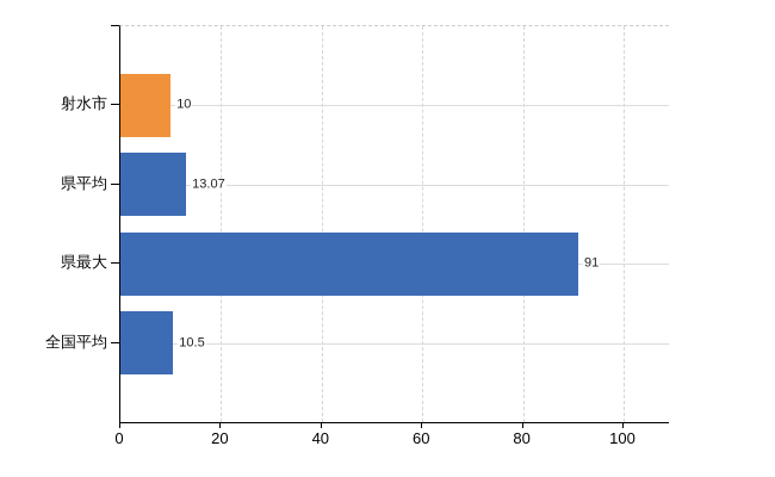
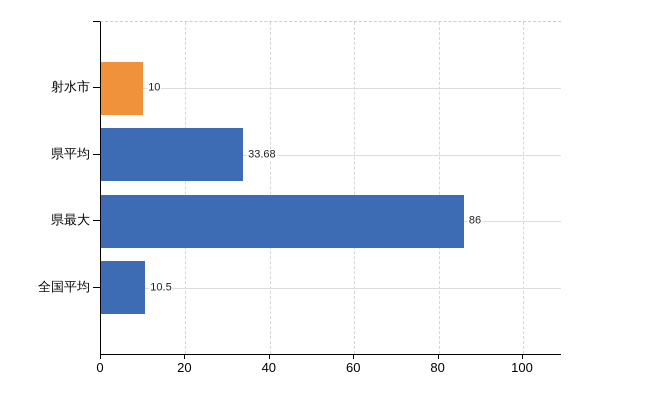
県平均: 13.07 -> 33.68
県最大: 91 -> 86
